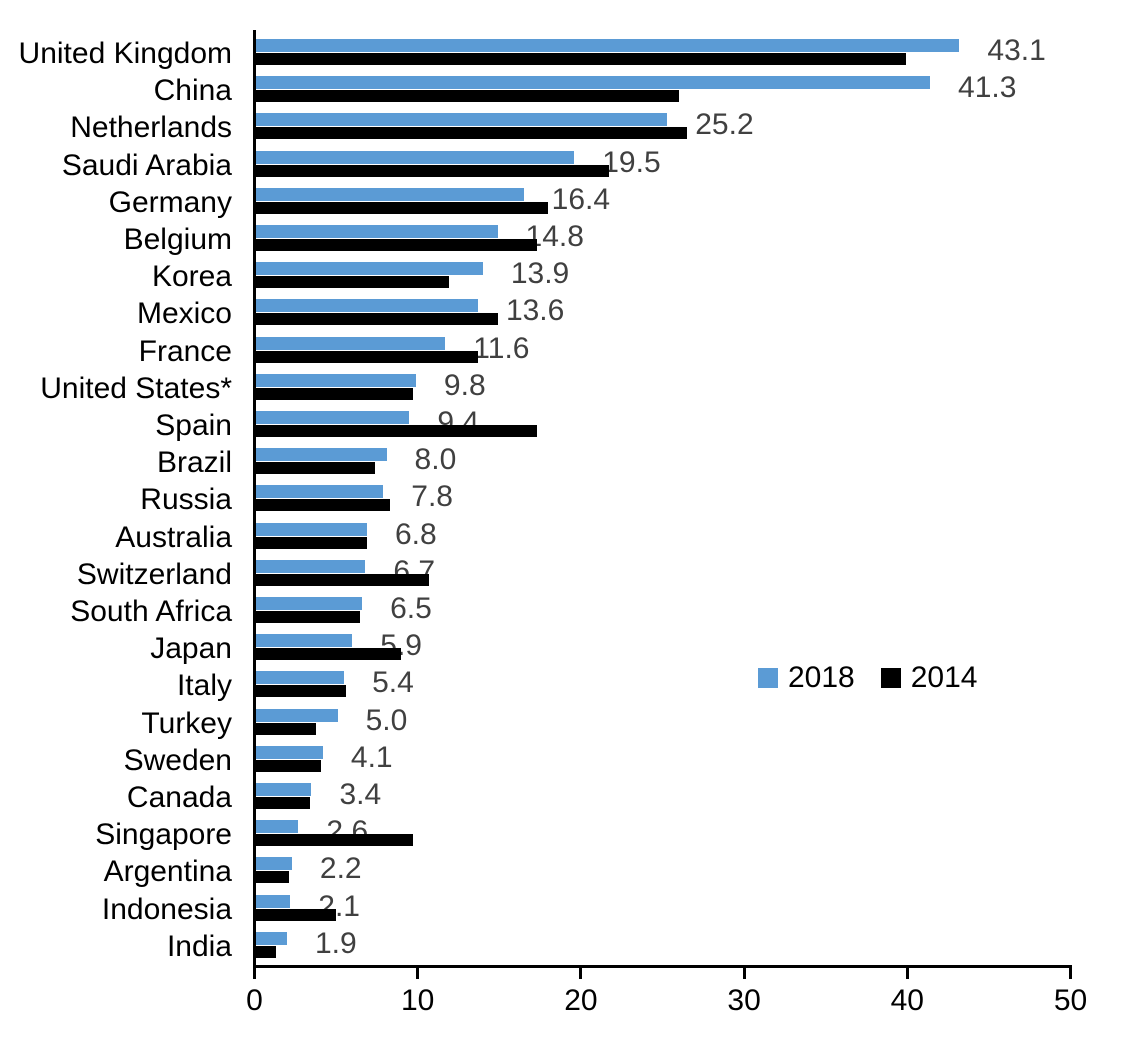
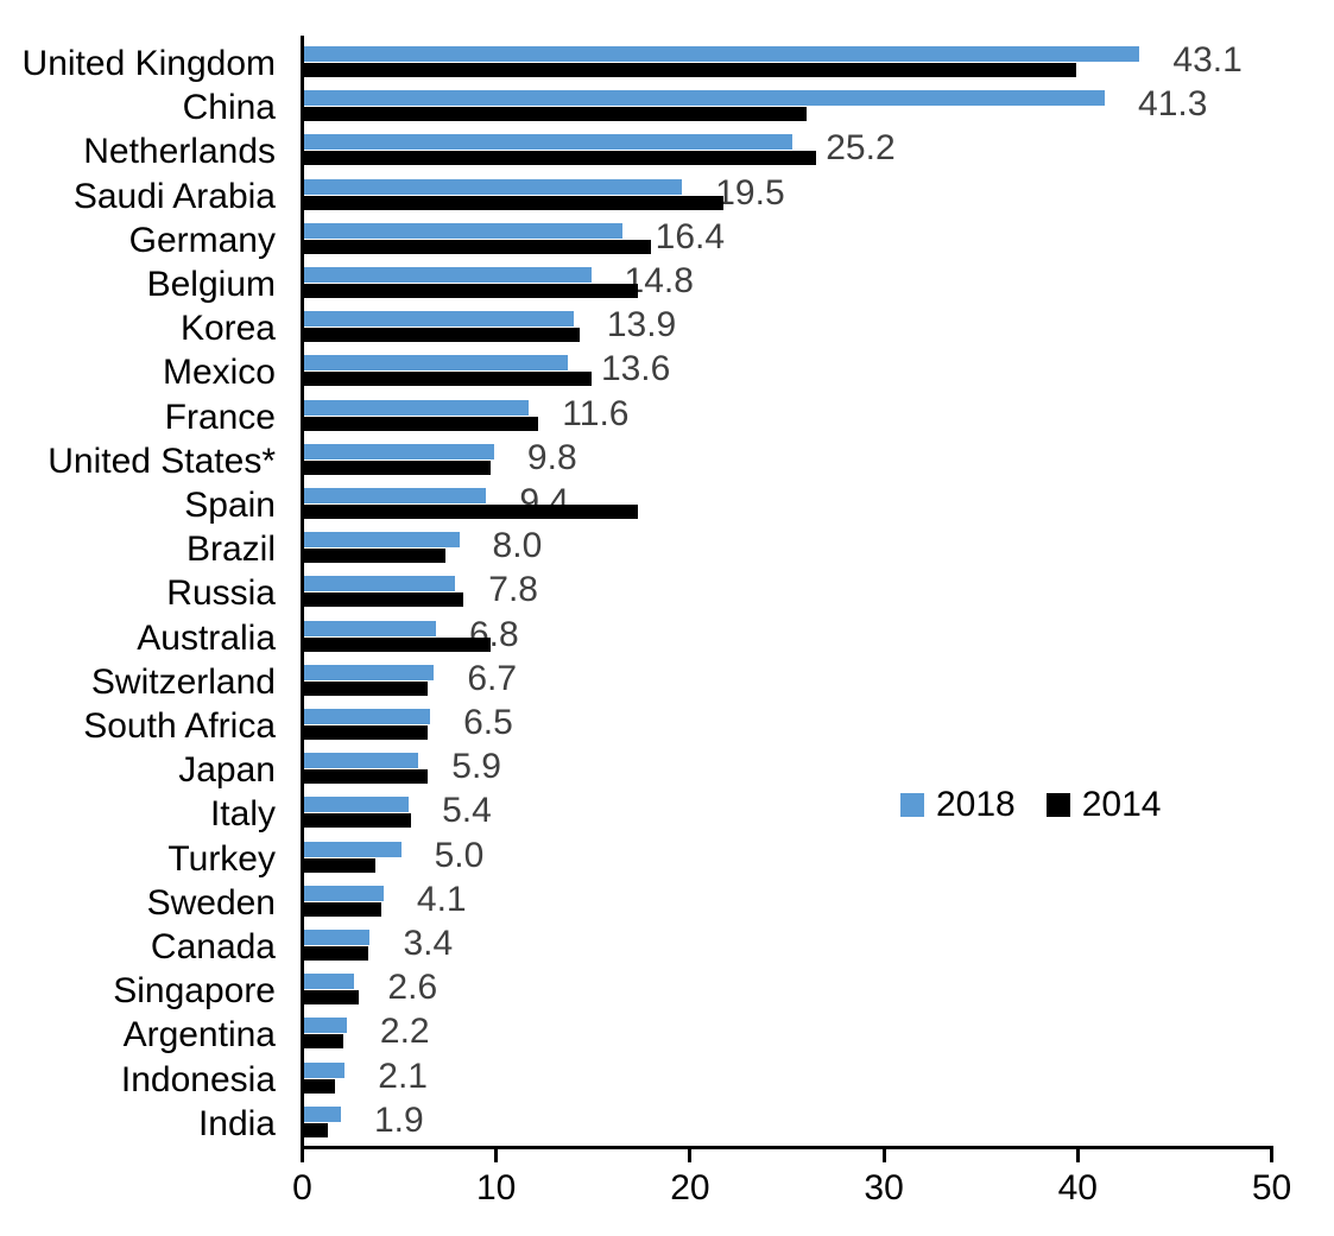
2014/Korea: 11.8 -> 14.2
2014/France: 13.6 -> 12.1
2014/Australia: 6.8 -> 9.6
2014/Switzerland: 10.6 -> 6.4
2014/Japan: 8.9 -> 6.4
2014/Singapore: 9.6 -> 2.8
2014/Indonesia: 4.9 -> 1.6
